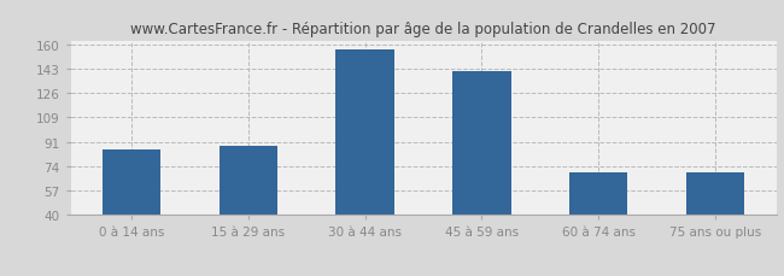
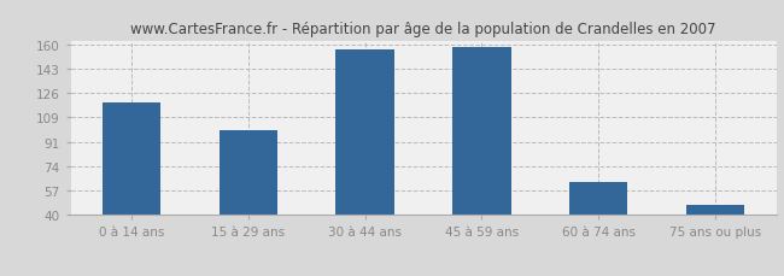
0 à 14 ans: 86 -> 119
15 à 29 ans: 89 -> 100
45 à 59 ans: 141 -> 158
60 à 74 ans: 70 -> 63
75 ans ou plus: 70 -> 47
